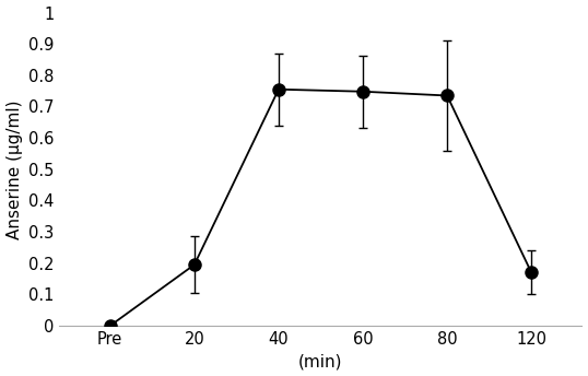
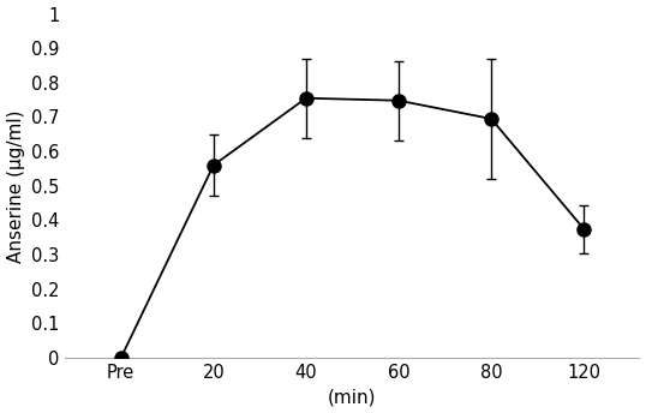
20: 0.195 -> 0.560
80: 0.735 -> 0.695
120: 0.170 -> 0.375
